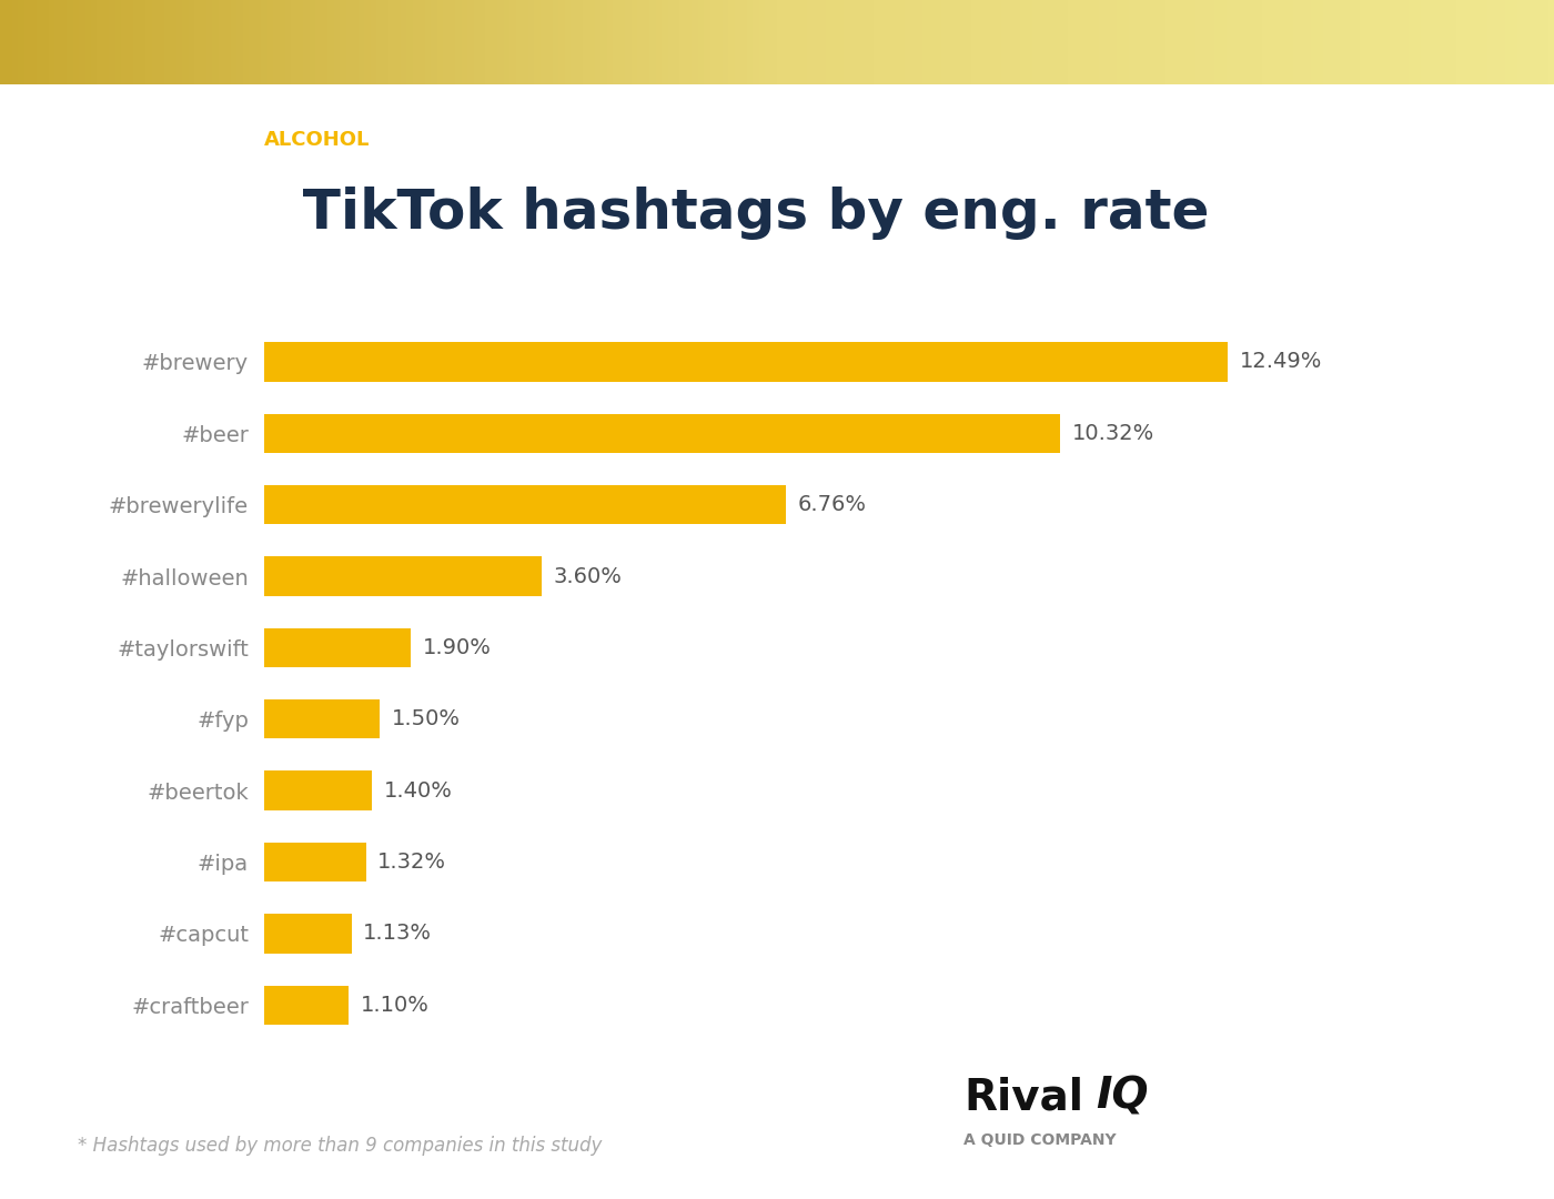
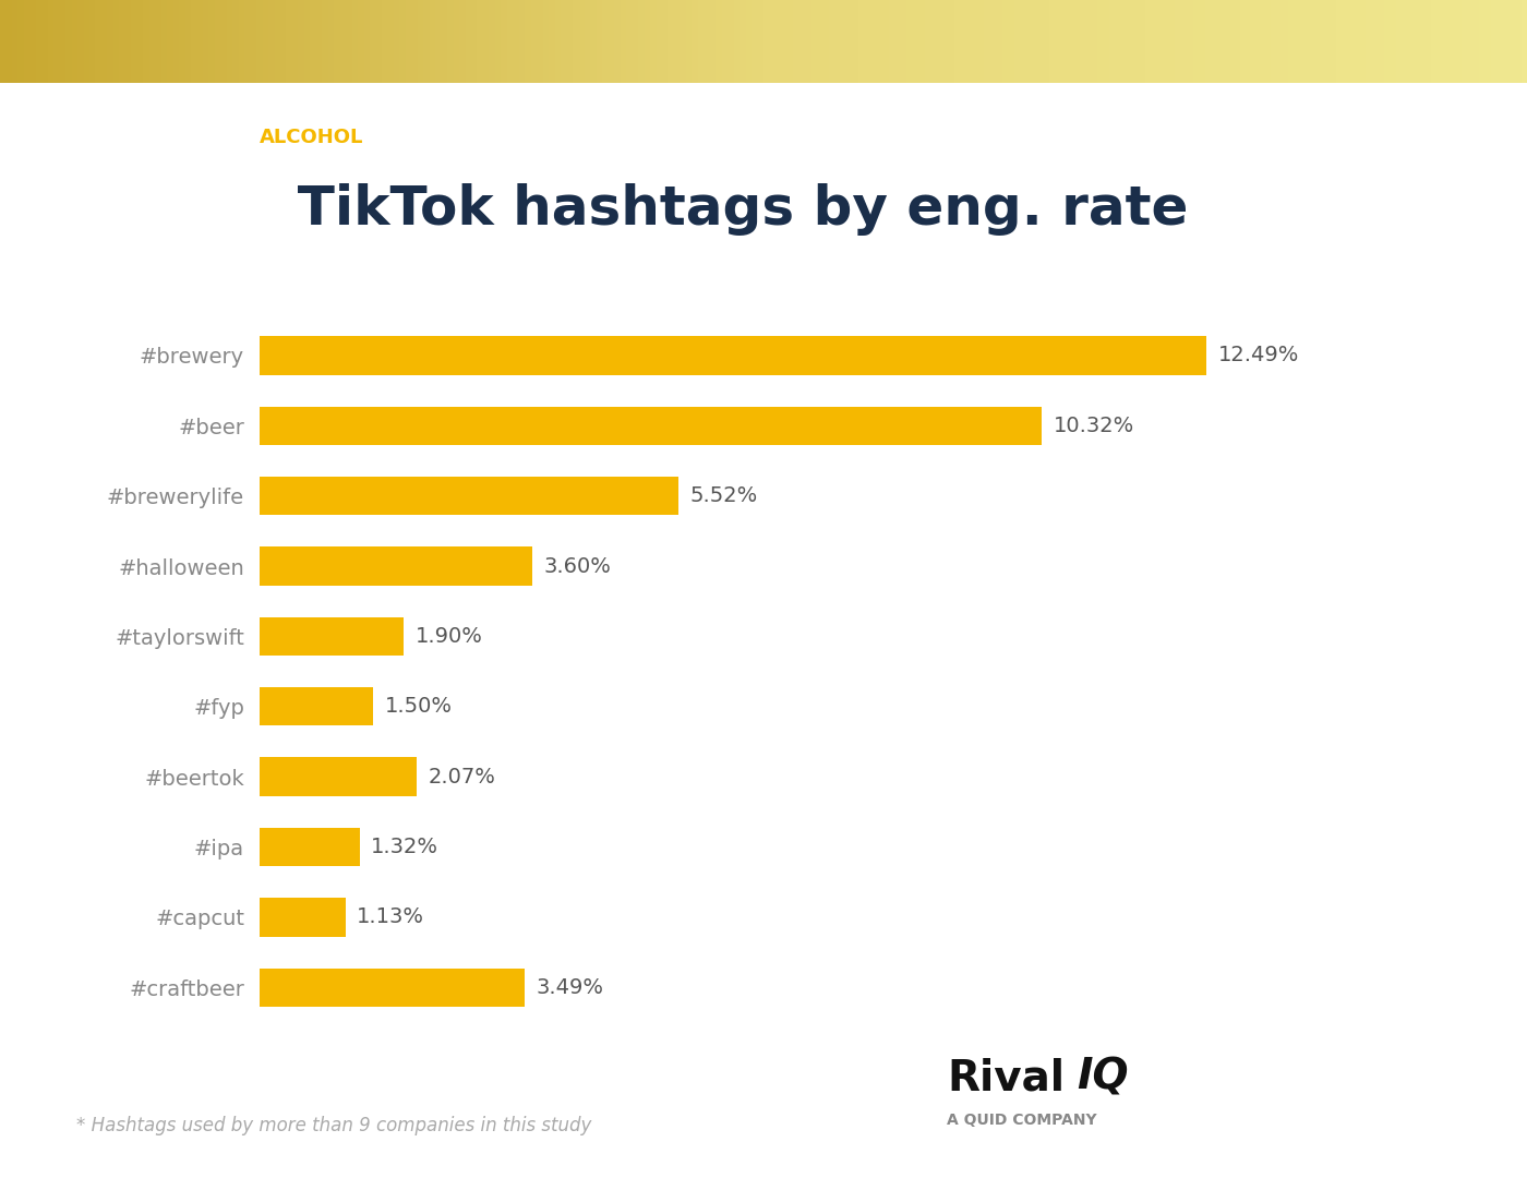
#brewerylife: 6.76% -> 5.52%
#beertok: 1.40% -> 2.07%
#craftbeer: 1.10% -> 3.49%
